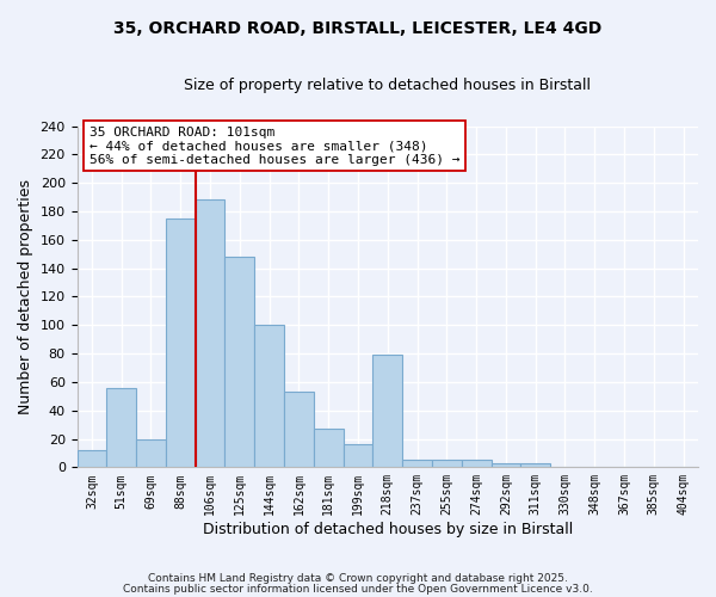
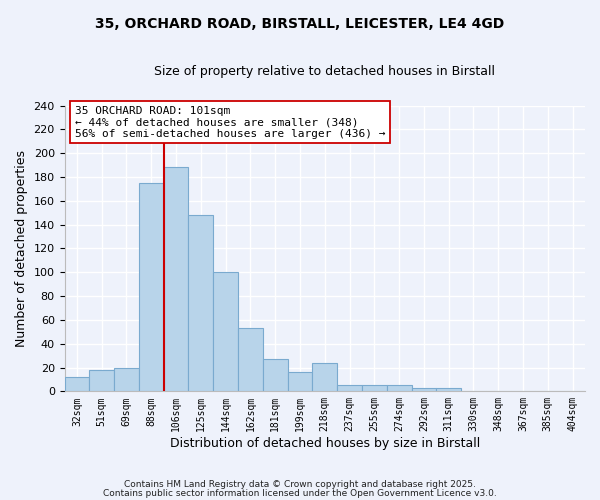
51sqm: 56 -> 18
218sqm: 79 -> 24
